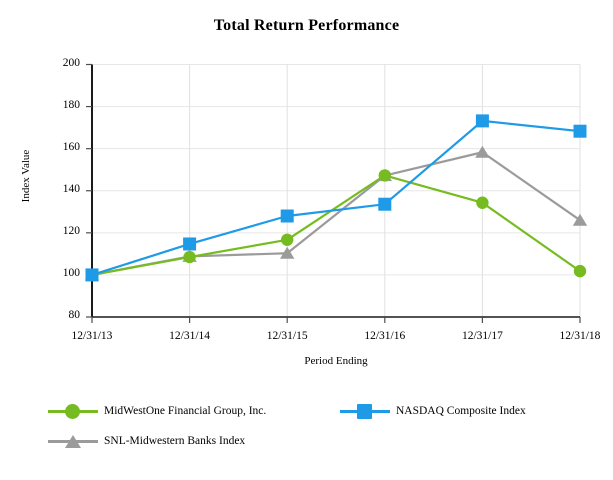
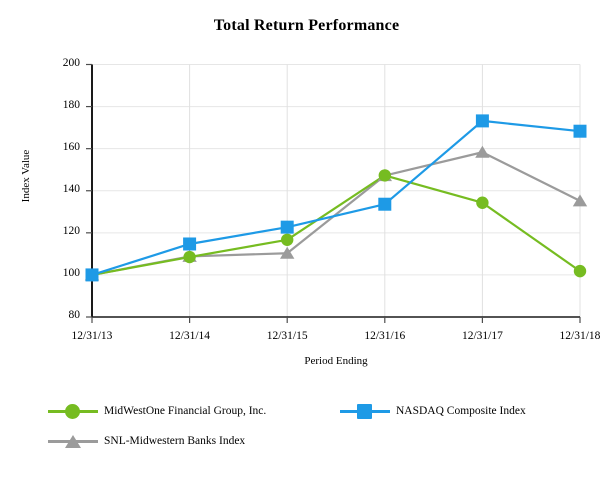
NASDAQ Composite Index/12/31/15: 128 -> 123
SNL-Midwestern Banks Index/12/31/18: 126 -> 135
